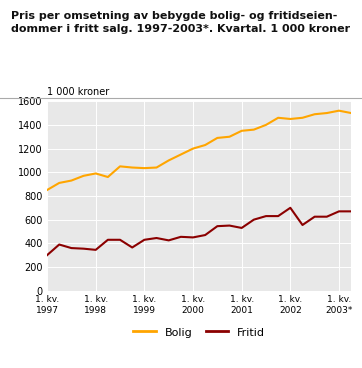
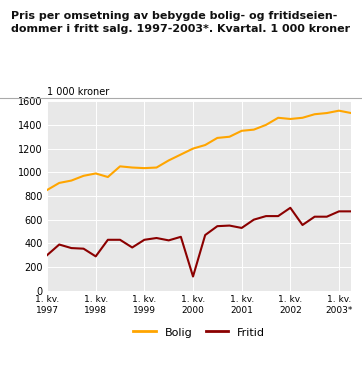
Fritid/1. kv. 1998: 340 -> 290
Fritid/1. kv. 2000: 450 -> 120
